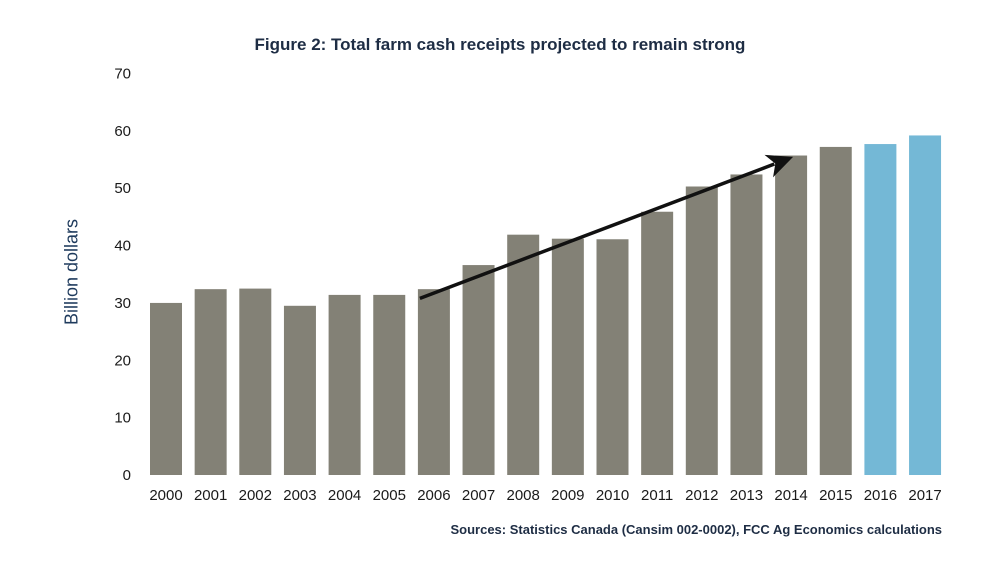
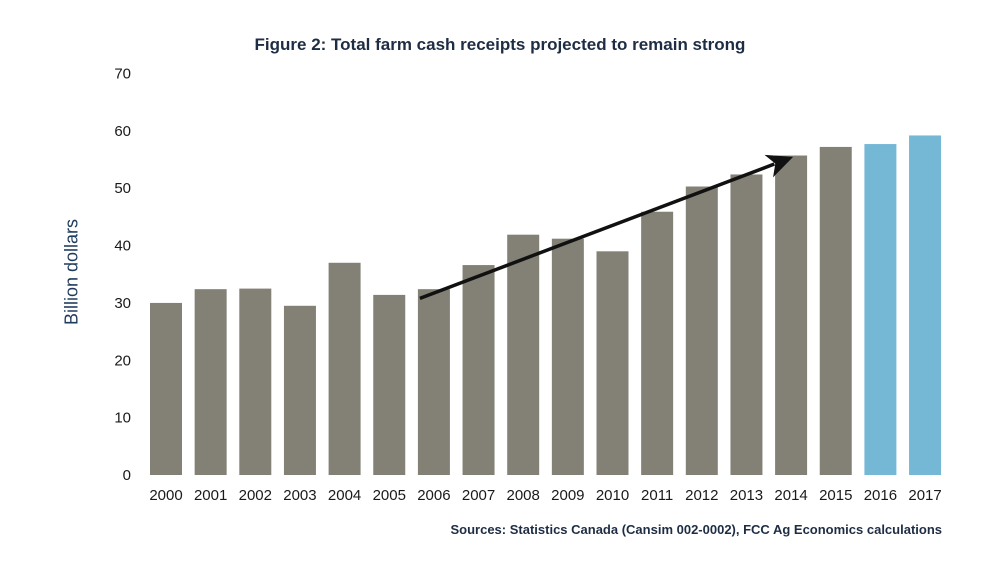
2004: 31 -> 37
2010: 41 -> 39
